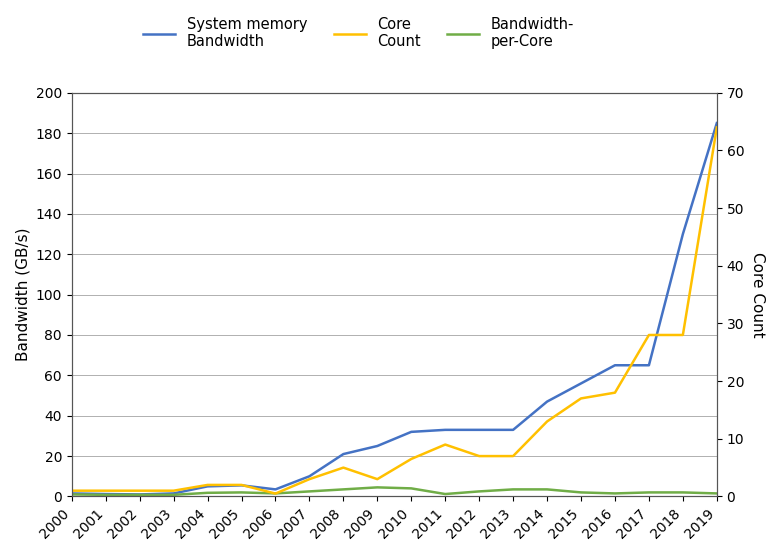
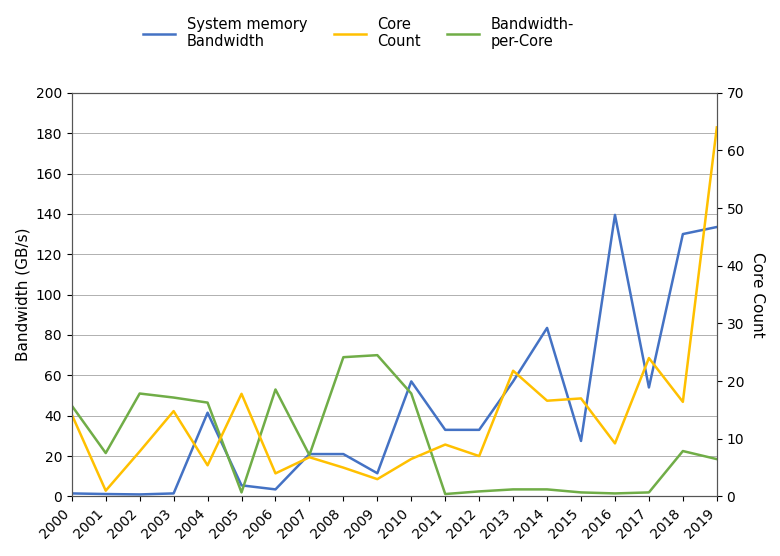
Core Count/2000: 1.0 -> 14.2
Bandwidth- per-Core/2000: 1.0 -> 45.0
Bandwidth- per-Core/2001: 0.8 -> 21.5
Core Count/2002: 1.0 -> 7.8
Bandwidth- per-Core/2002: 0.8 -> 51.0
Core Count/2003: 1.0 -> 14.8
Bandwidth- per-Core/2003: 0.8 -> 49.0
System memory Bandwidth/2004: 5.0 -> 41.5
Core Count/2004: 2.0 -> 5.4
Bandwidth- per-Core/2004: 1.8 -> 46.5
Core Count/2005: 2.0 -> 17.8
Core Count/2006: 0.5 -> 4.0
Bandwidth- per-Core/2006: 1.5 -> 53.0
System memory Bandwidth/2007: 10.0 -> 21.0
Core Count/2007: 3.0 -> 6.8
Bandwidth- per-Core/2007: 2.5 -> 20.5
Bandwidth- per-Core/2008: 3.5 -> 69.0
System memory Bandwidth/2009: 25.0 -> 11.5
Bandwidth- per-Core/2009: 4.5 -> 70.0
System memory Bandwidth/2010: 32.0 -> 57.0
Bandwidth- per-Core/2010: 4.0 -> 51.0
System memory Bandwidth/2013: 33.0 -> 57.0
Core Count/2013: 7.0 -> 21.8
System memory Bandwidth/2014: 47.0 -> 83.5
Core Count/2014: 13.0 -> 16.6
System memory Bandwidth/2015: 56.0 -> 27.5
System memory Bandwidth/2016: 65.0 -> 139.5
Core Count/2016: 18.0 -> 9.2
System memory Bandwidth/2017: 65.0 -> 54.0
Core Count/2017: 28.0 -> 24.0
Core Count/2018: 28.0 -> 16.4
Bandwidth- per-Core/2018: 2.0 -> 22.5
System memory Bandwidth/2019: 185.0 -> 133.5
Bandwidth- per-Core/2019: 1.5 -> 18.5
